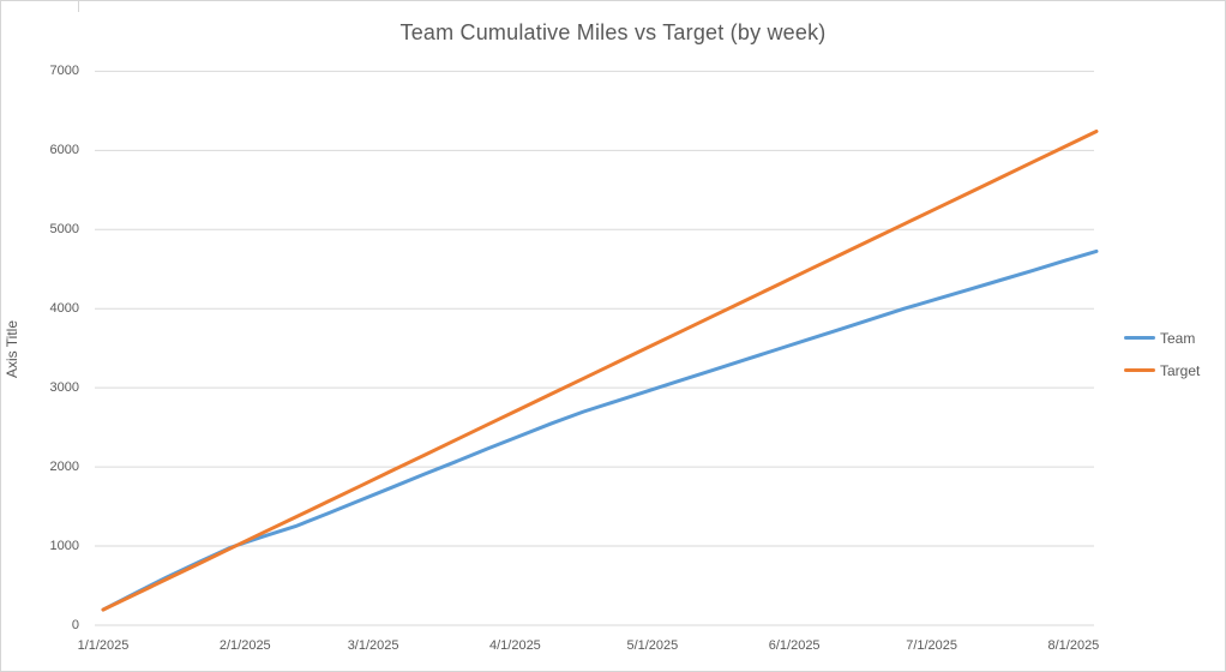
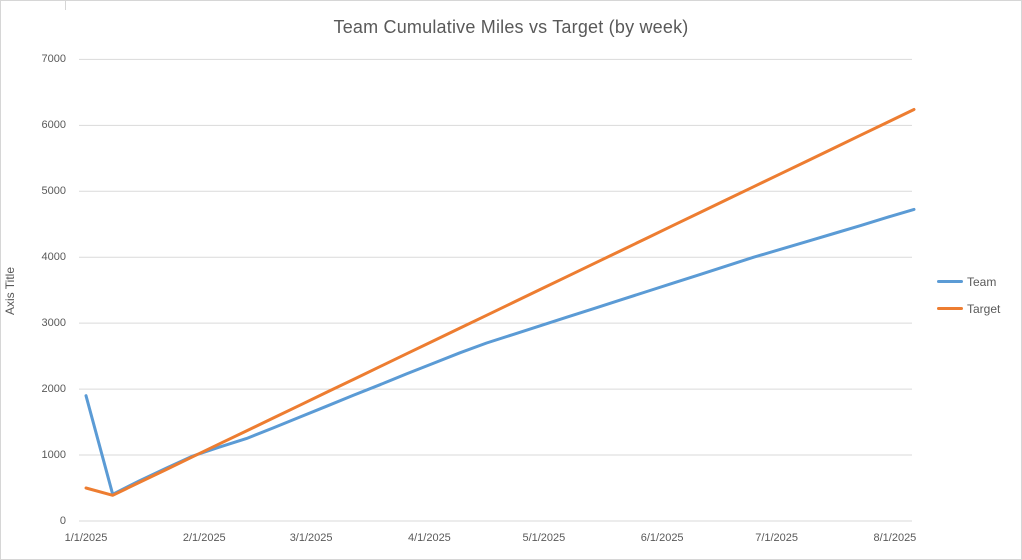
Team/1/1/2025: 200 -> 1900
Target/1/1/2025: 200 -> 500
